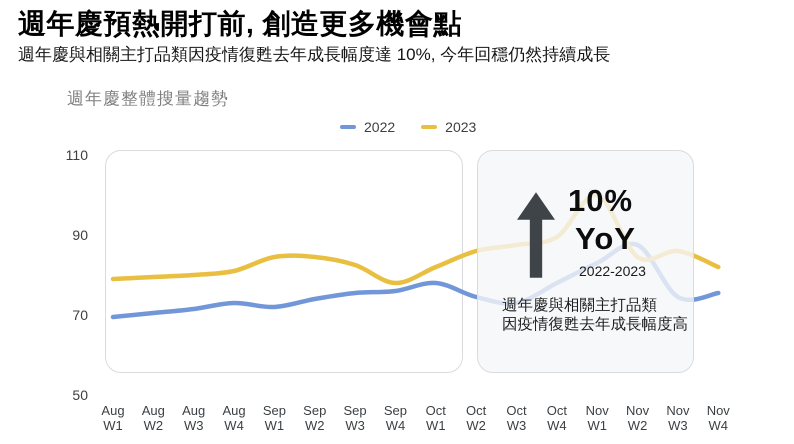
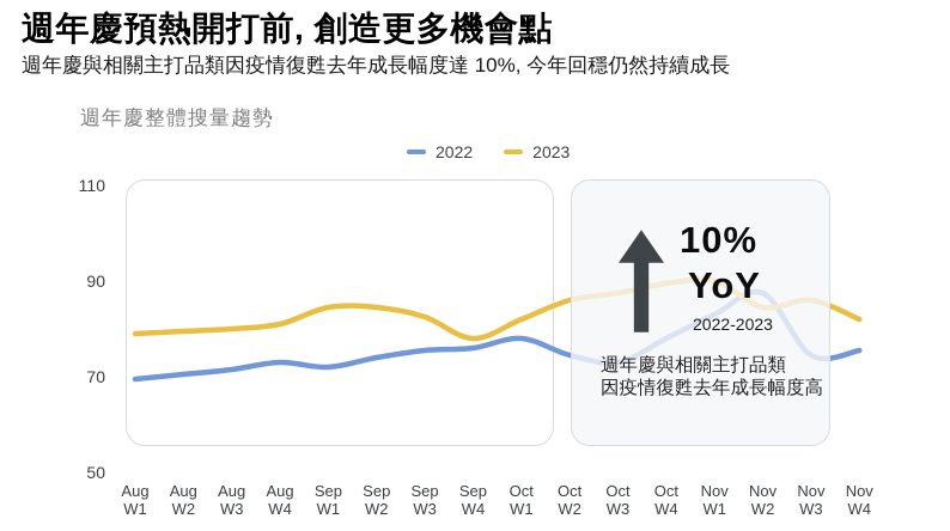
2023/Nov W1: 100 -> 90
